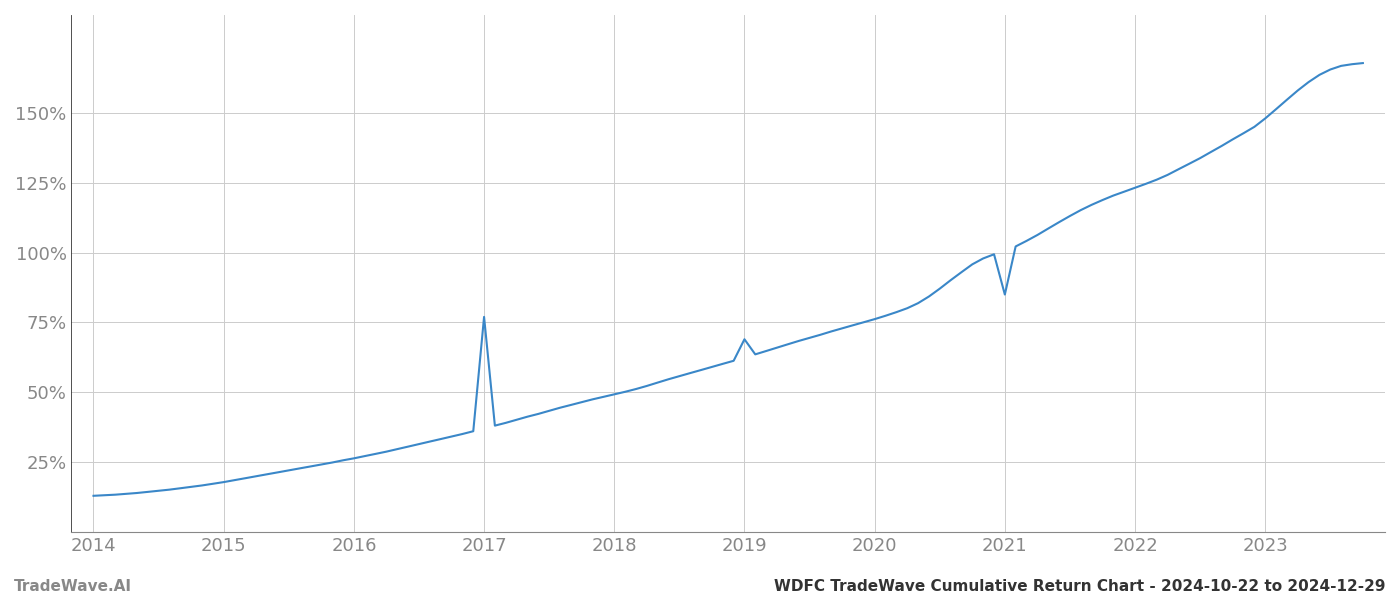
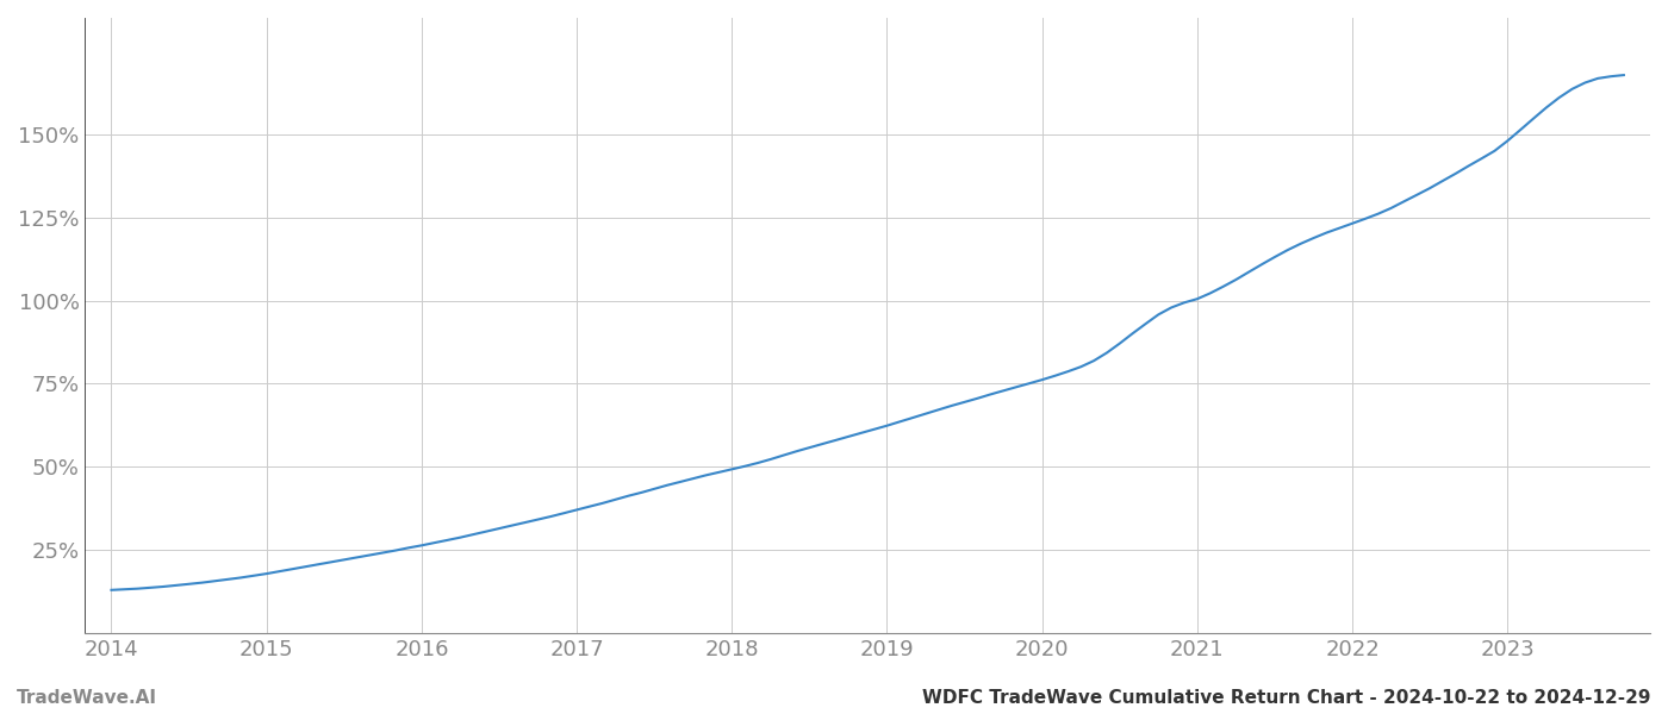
2017: 77.0% -> 37.1%
2019: 69.0% -> 62.4%
2021: 85.0% -> 100.5%
